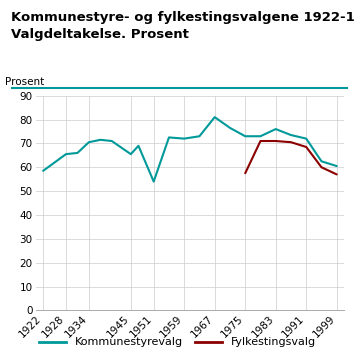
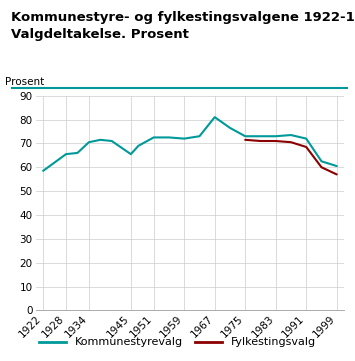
Kommunestyrevalg/1951: 54.0 -> 72.5
Fylkestingsvalg/1975: 57.5 -> 71.5
Kommunestyrevalg/1983: 76.0 -> 73.0
